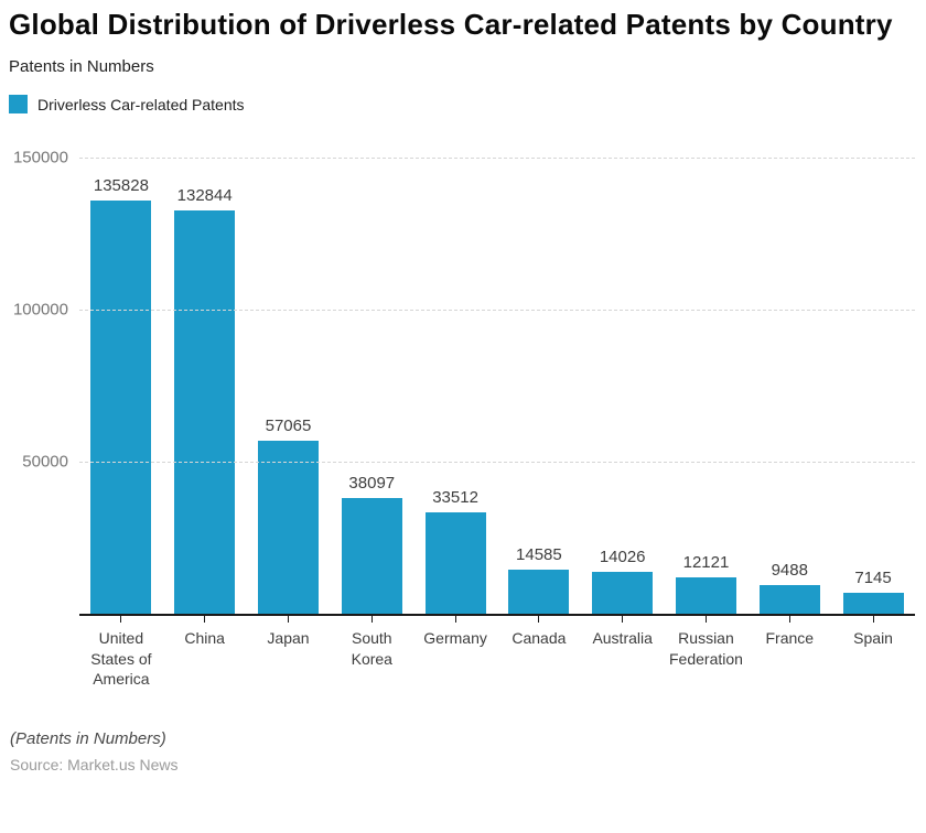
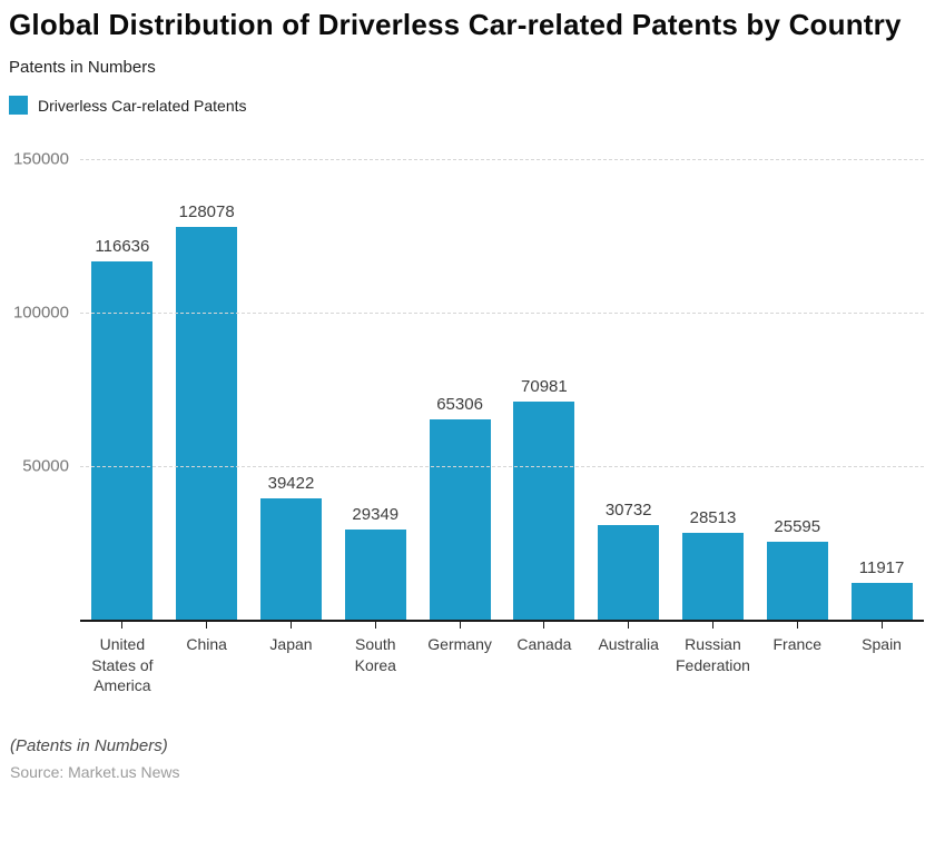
United States of America: 135828 -> 116636
China: 132844 -> 128078
Japan: 57065 -> 39422
South Korea: 38097 -> 29349
Germany: 33512 -> 65306
Canada: 14585 -> 70981
Australia: 14026 -> 30732
Russian Federation: 12121 -> 28513
France: 9488 -> 25595
Spain: 7145 -> 11917
